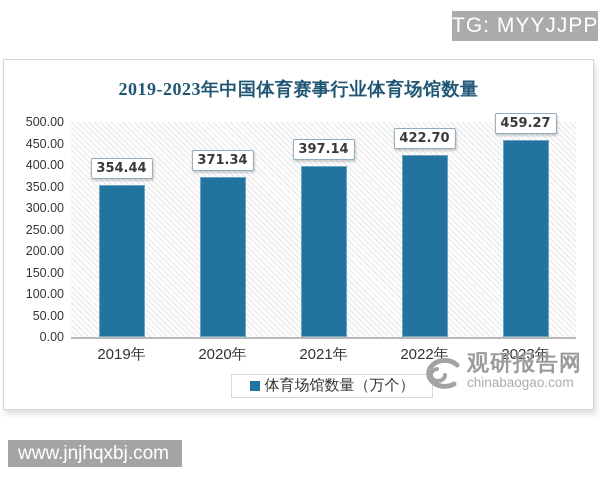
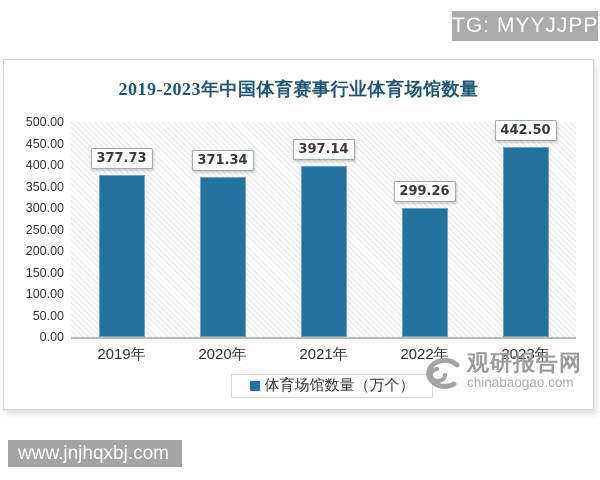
2019年: 354.44 -> 377.73
2022年: 422.70 -> 299.26
2023年: 459.27 -> 442.50
